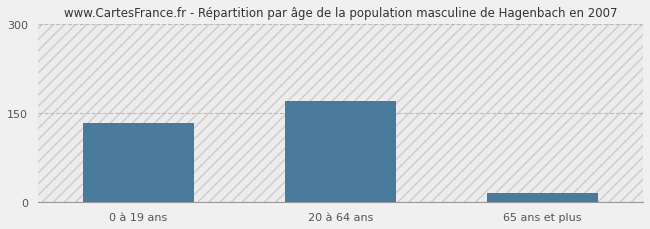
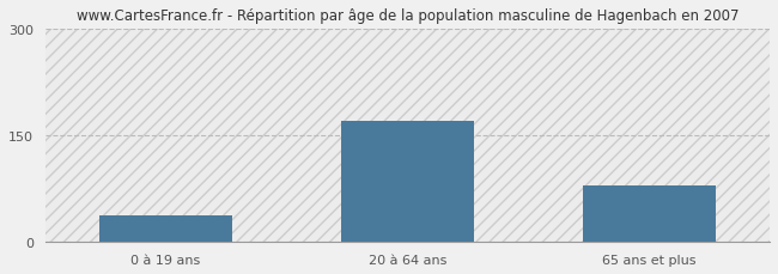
0 à 19 ans: 133 -> 38
65 ans et plus: 15 -> 80
